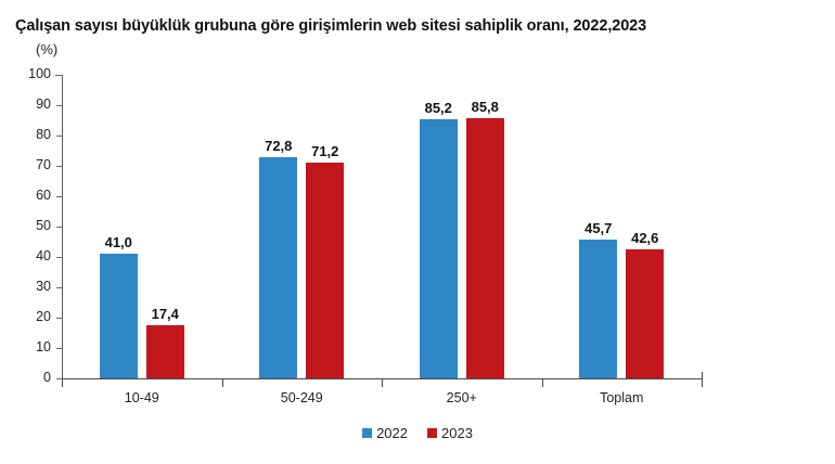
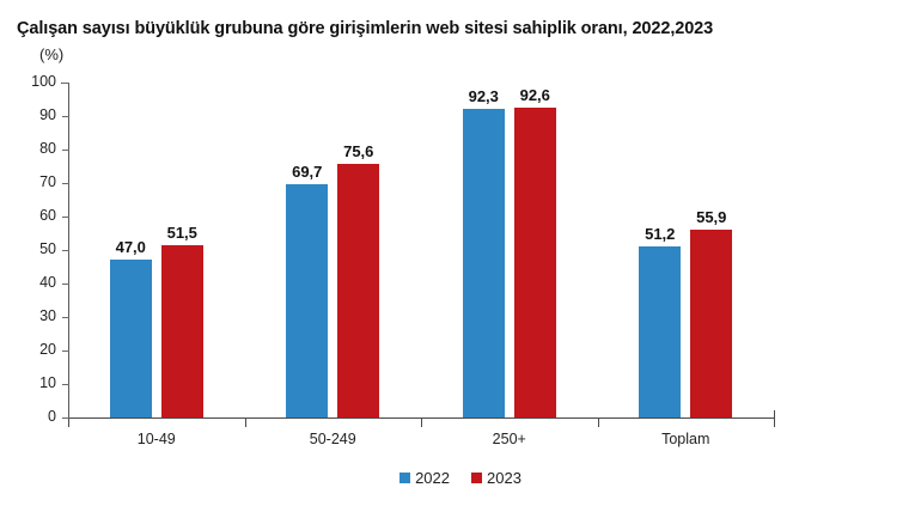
2022/10-49: 41,0 -> 47,0
2023/10-49: 17,4 -> 51,5
2022/50-249: 72,8 -> 69,7
2023/50-249: 71,2 -> 75,6
2022/250+: 85,2 -> 92,3
2023/250+: 85,8 -> 92,6
2022/Toplam: 45,7 -> 51,2
2023/Toplam: 42,6 -> 55,9
